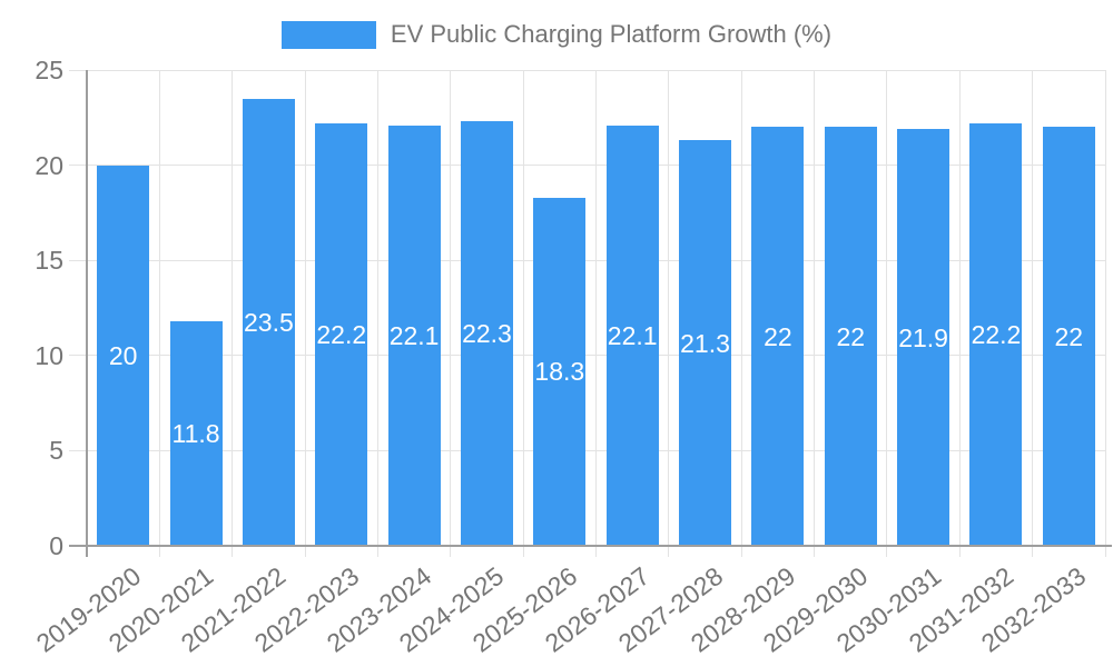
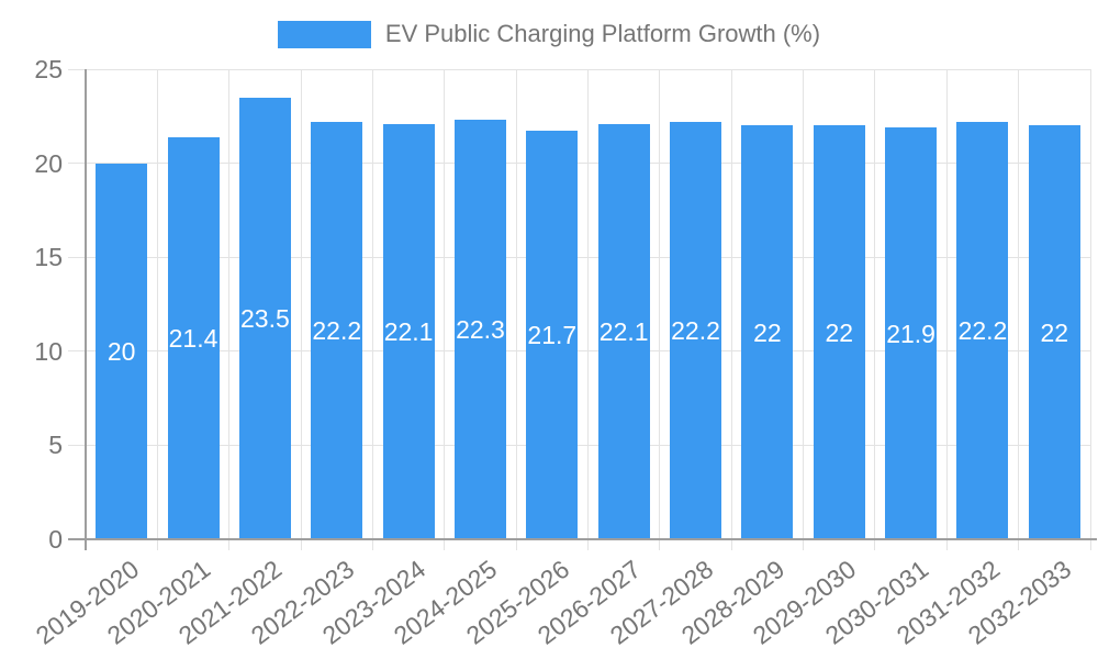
2020-2021: 11.8 -> 21.4
2025-2026: 18.3 -> 21.7
2027-2028: 21.3 -> 22.2
